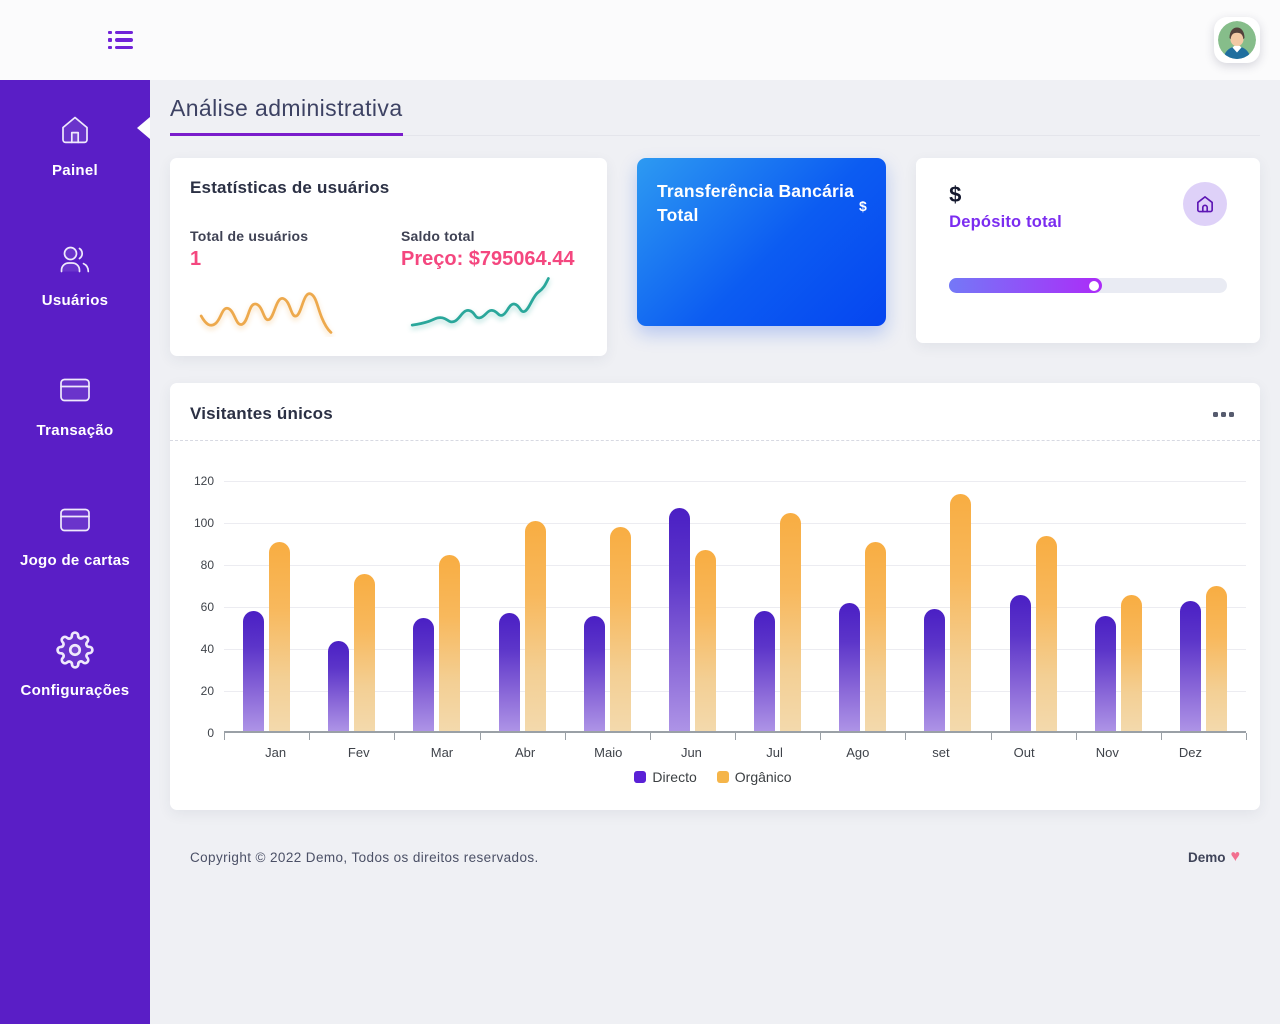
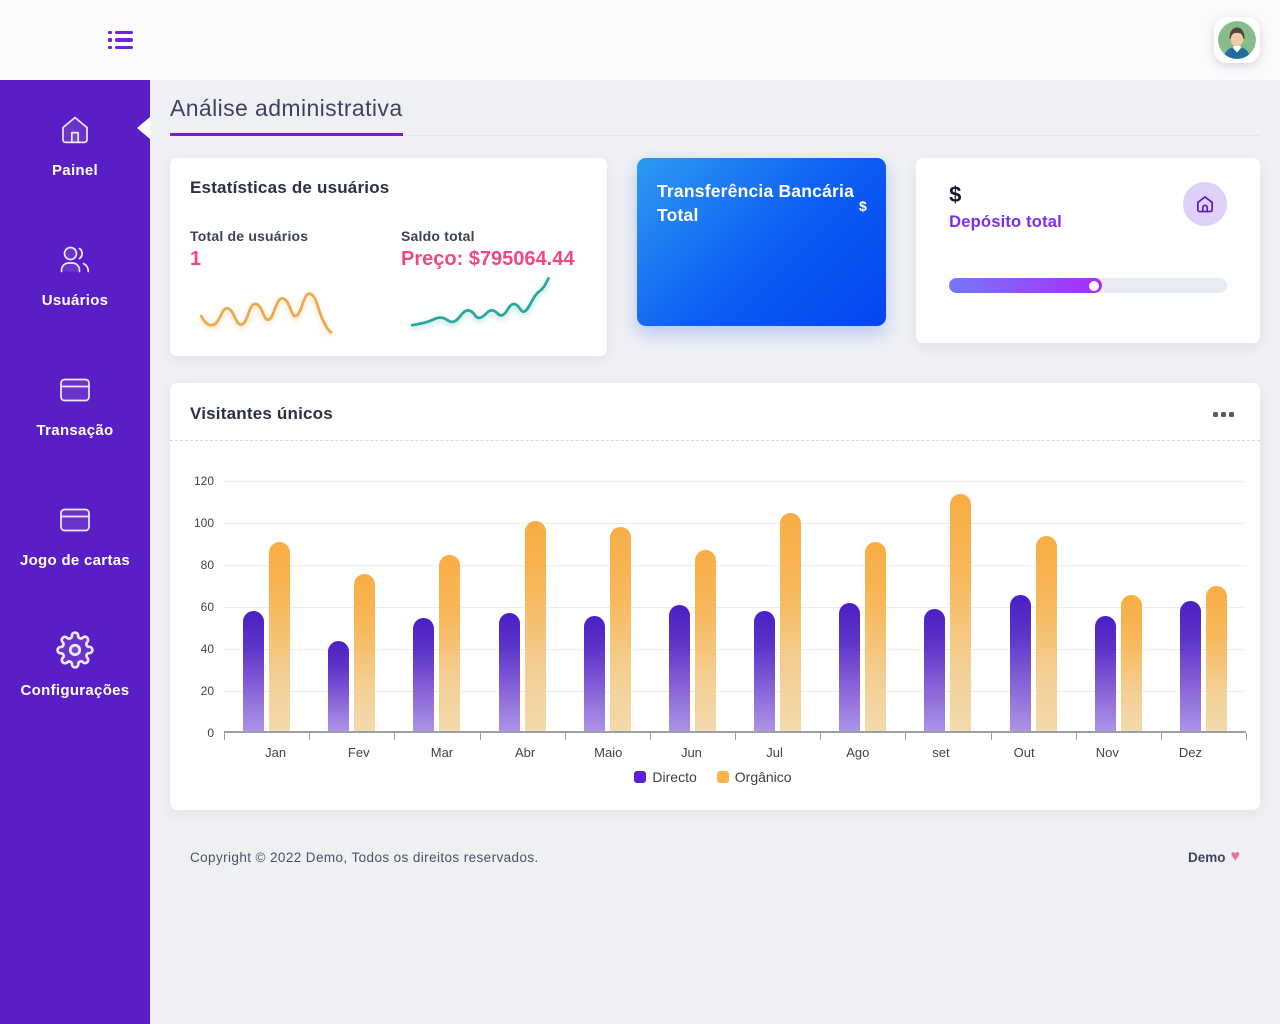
Directo/Jun: 106 -> 60
